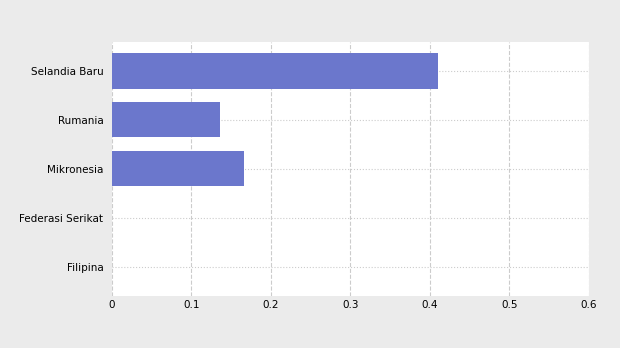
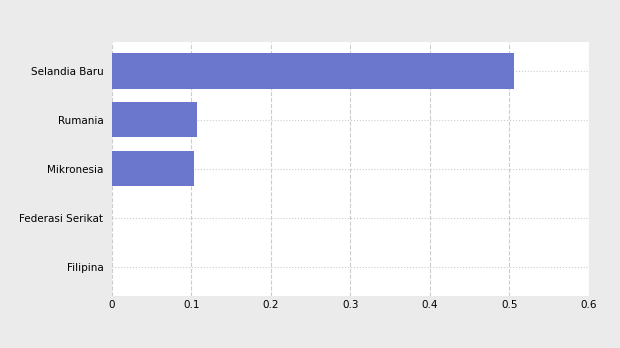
Selandia Baru: 0.410 -> 0.506
Rumania: 0.136 -> 0.107
Mikronesia: 0.166 -> 0.103
